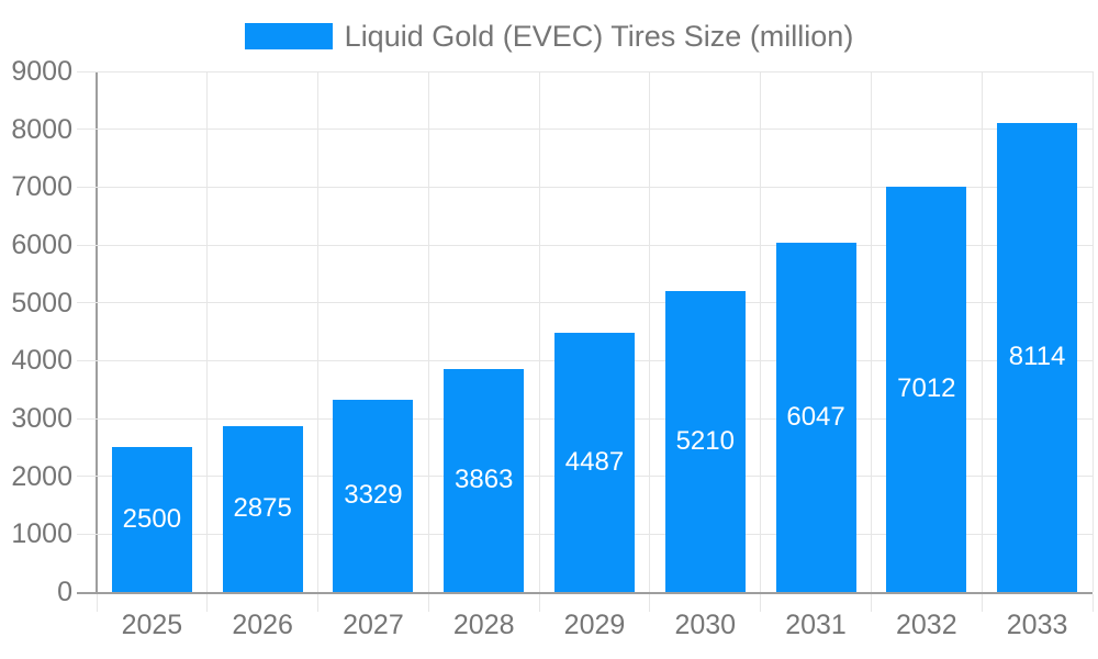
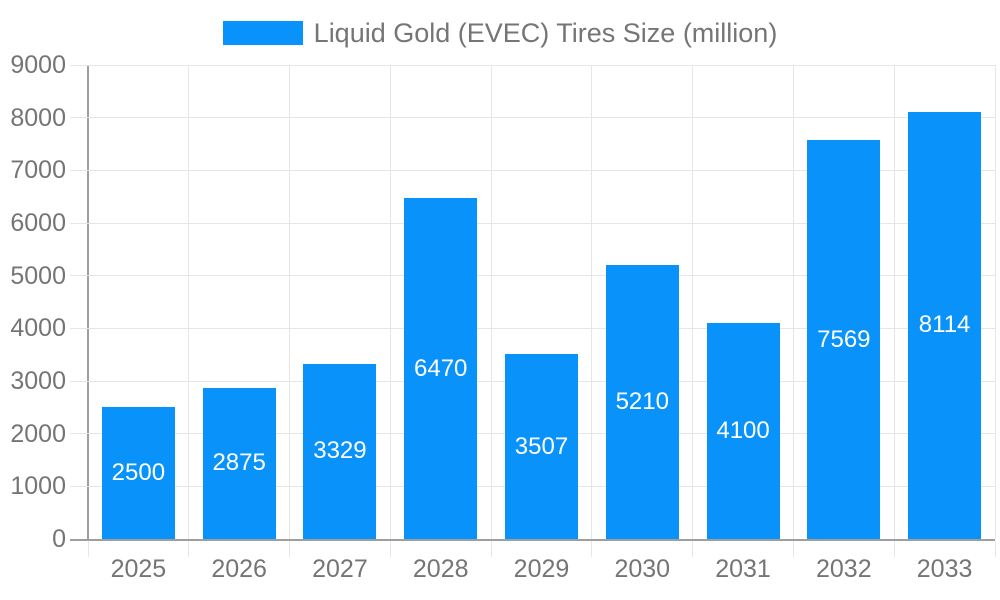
2028: 3863 -> 6470
2029: 4487 -> 3507
2031: 6047 -> 4100
2032: 7012 -> 7569
